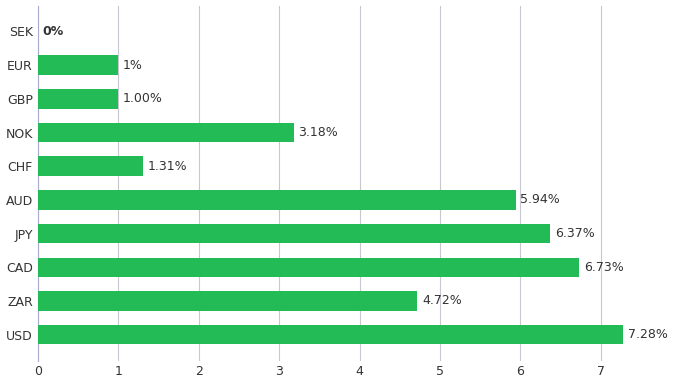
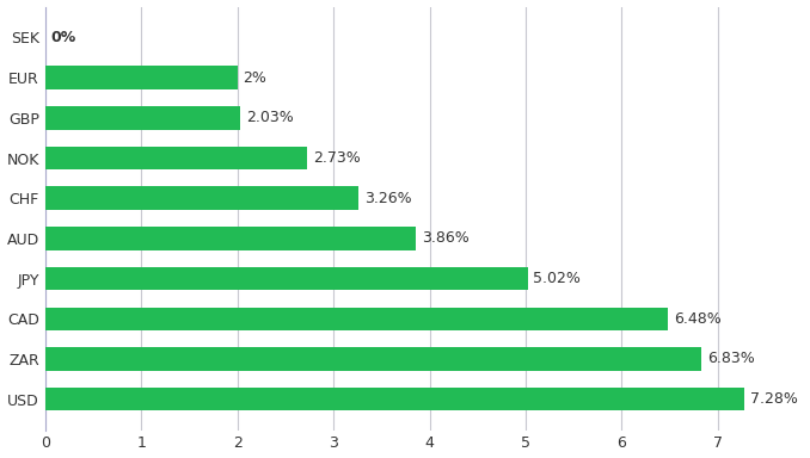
EUR: 1% -> 2%
GBP: 1.00% -> 2.03%
NOK: 3.18% -> 2.73%
CHF: 1.31% -> 3.26%
AUD: 5.94% -> 3.86%
JPY: 6.37% -> 5.02%
CAD: 6.73% -> 6.48%
ZAR: 4.72% -> 6.83%
